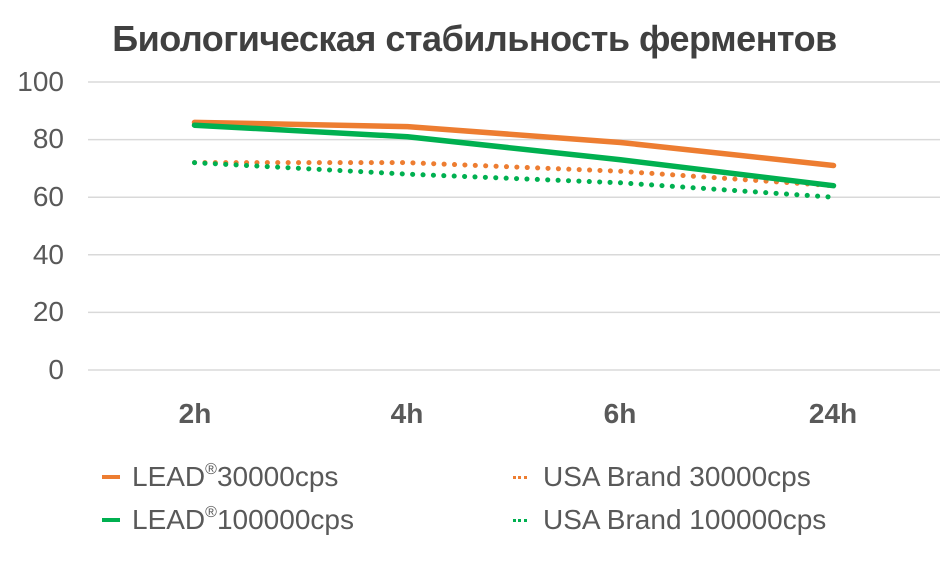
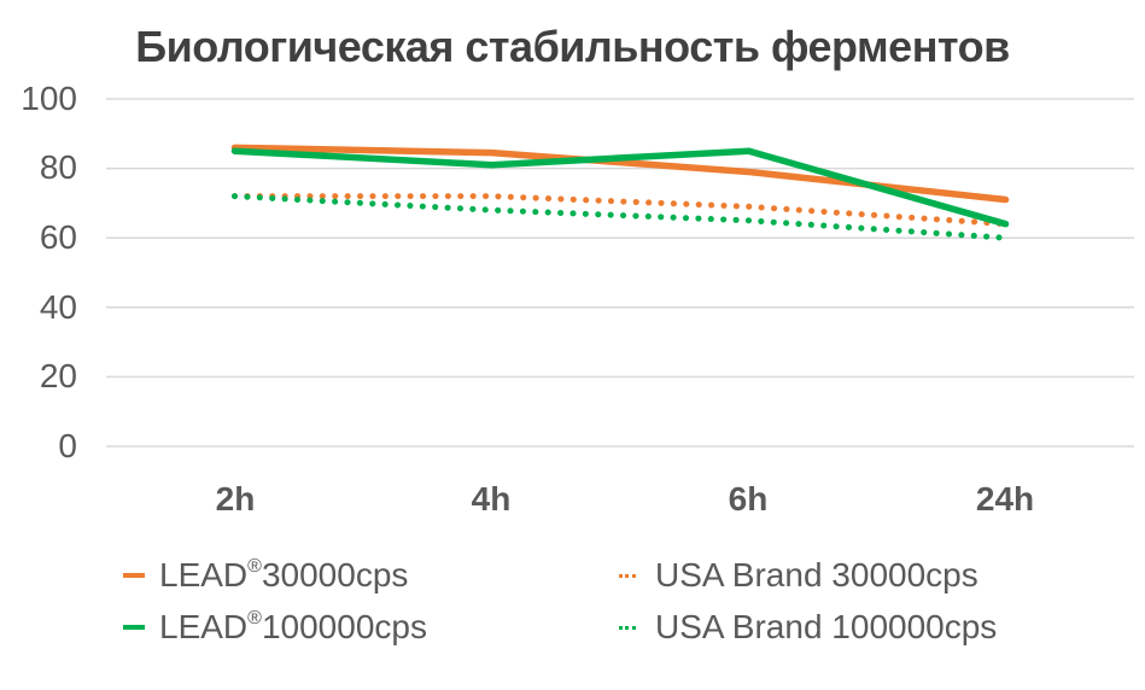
LEAD®100000cps/6h: 73 -> 85
